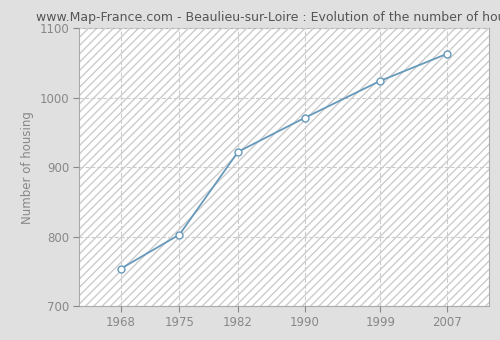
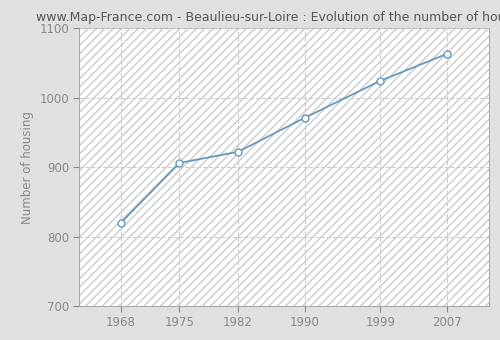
1968: 754 -> 820
1975: 803 -> 906
